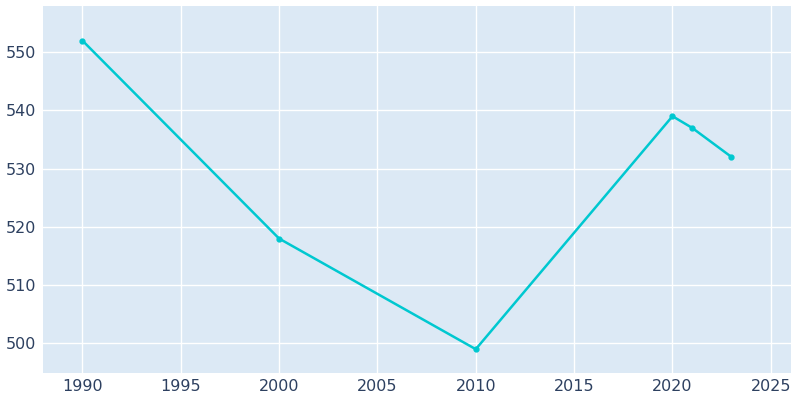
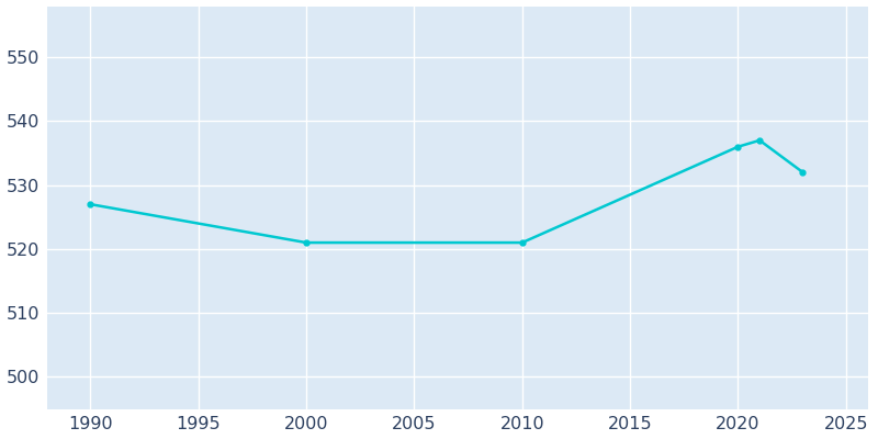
1990: 552 -> 527
2000: 518 -> 521
2010: 499 -> 521
2020: 539 -> 536
